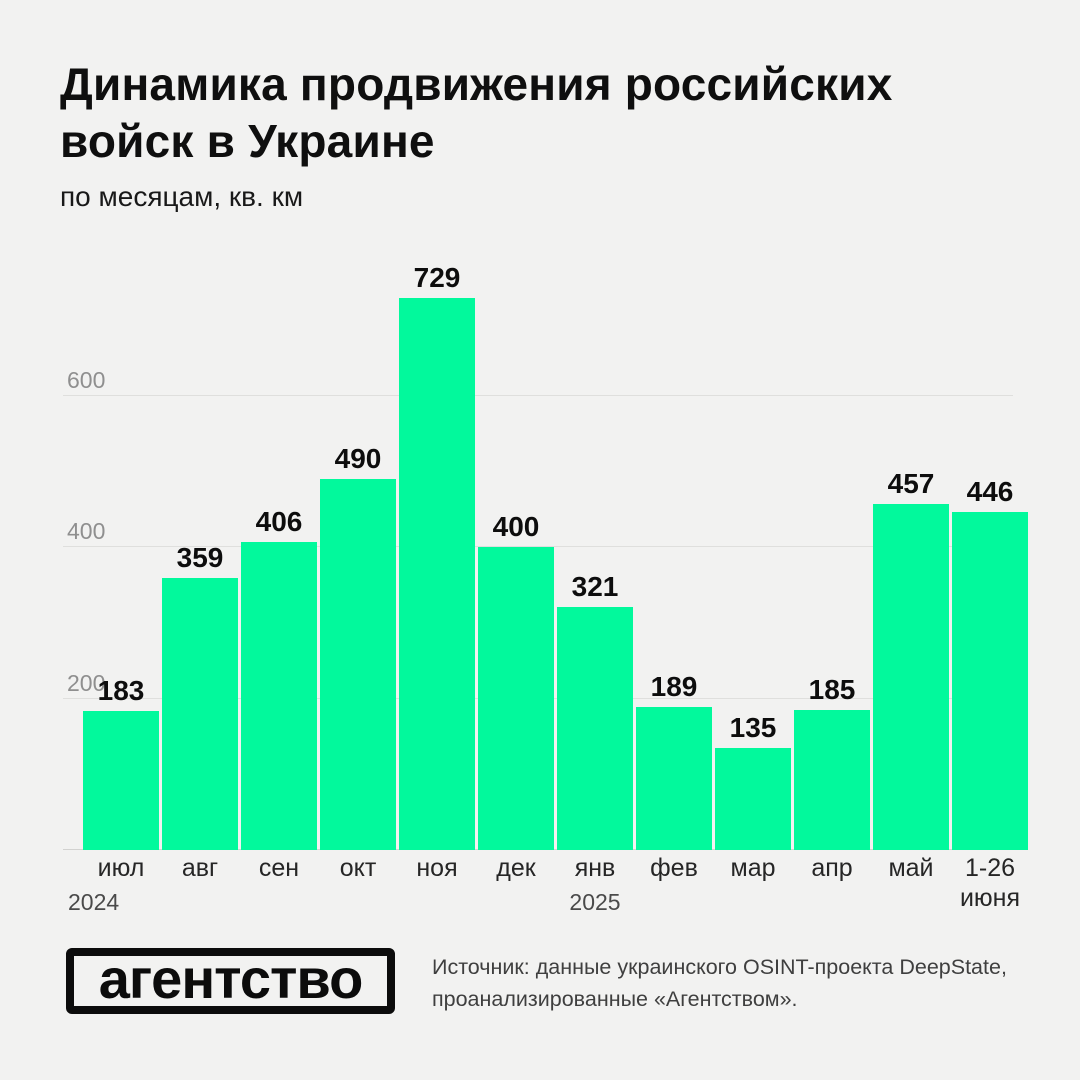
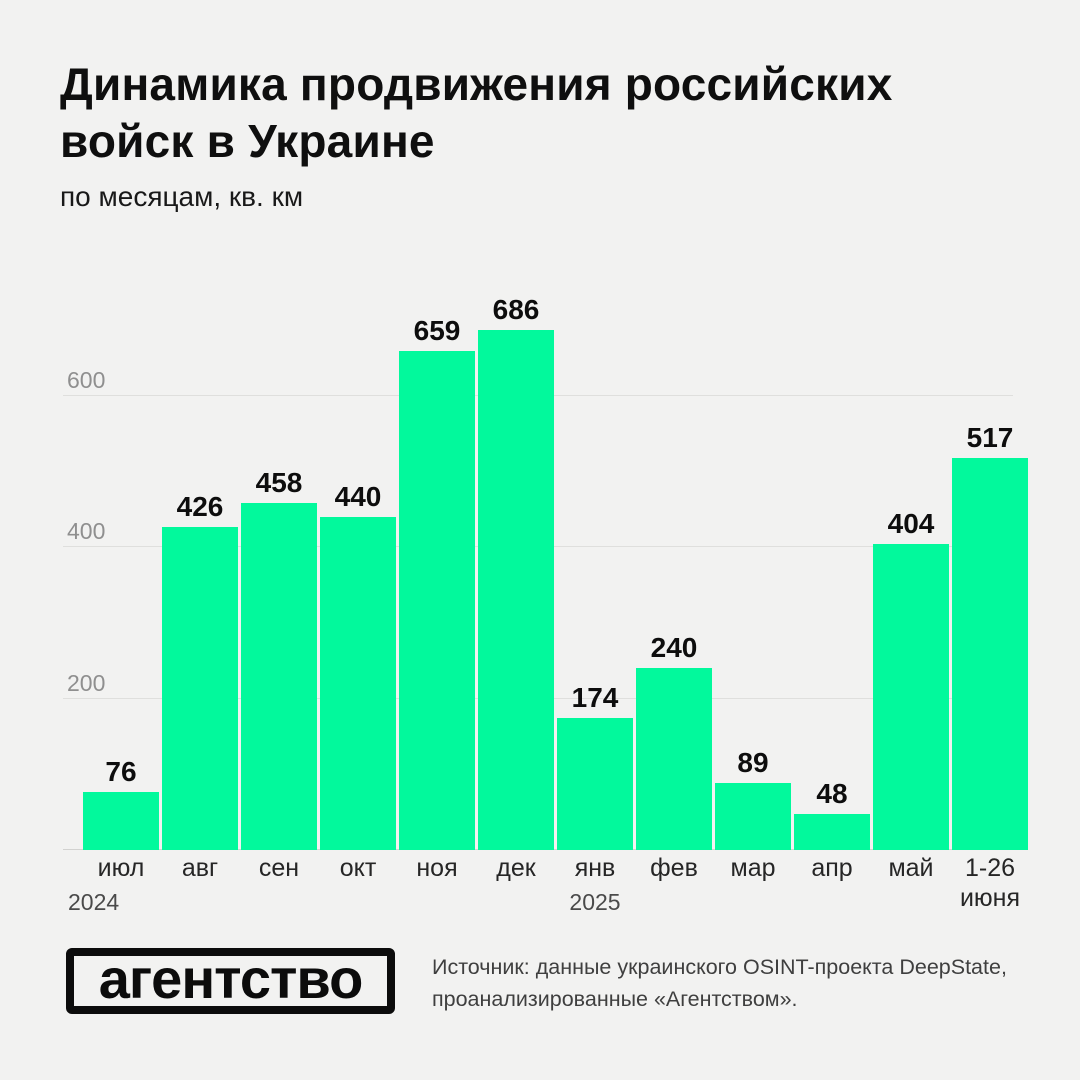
июл: 183 -> 76
авг: 359 -> 426
сен: 406 -> 458
окт: 490 -> 440
ноя: 729 -> 659
дек: 400 -> 686
янв: 321 -> 174
фев: 189 -> 240
мар: 135 -> 89
апр: 185 -> 48
май: 457 -> 404
1-26 июня: 446 -> 517
